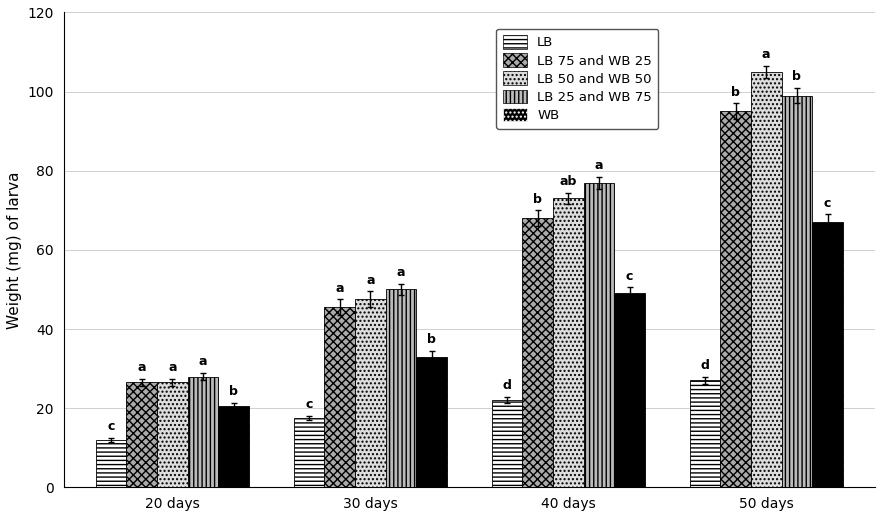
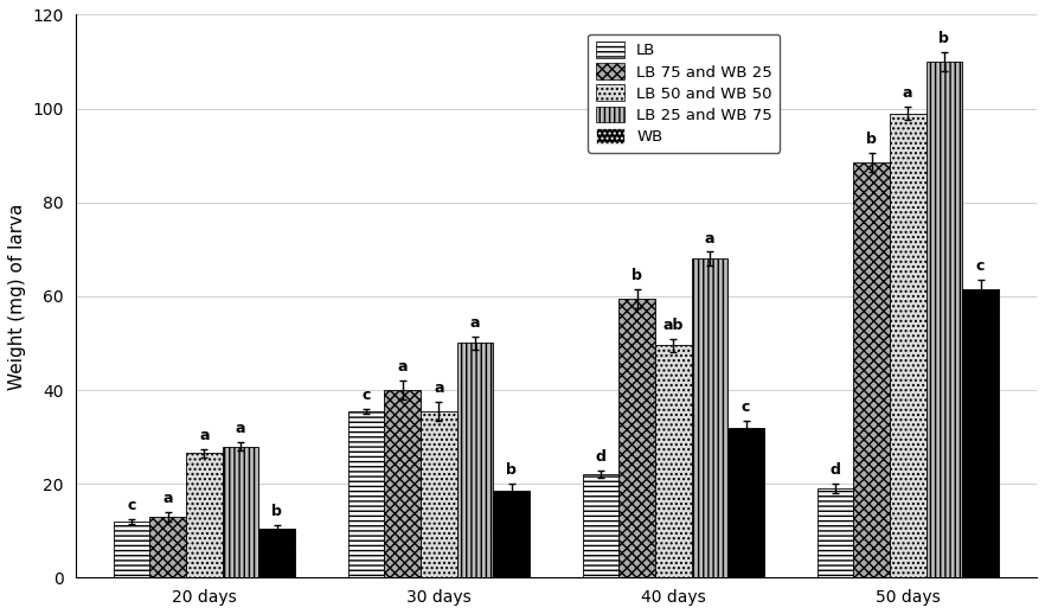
LB 75 and WB 25/20 days: 26.5 -> 13.0
WB/20 days: 20.5 -> 10.5
LB/30 days: 17.5 -> 35.5
LB 75 and WB 25/30 days: 45.5 -> 40.0
LB 50 and WB 50/30 days: 47.5 -> 35.5
WB/30 days: 33.0 -> 18.5
LB 75 and WB 25/40 days: 68.0 -> 59.5
LB 50 and WB 50/40 days: 73.0 -> 49.5
LB 25 and WB 75/40 days: 77 -> 68
WB/40 days: 49.0 -> 32.0
LB/50 days: 27.0 -> 19.0
LB 75 and WB 25/50 days: 95.0 -> 88.5
LB 50 and WB 50/50 days: 105.0 -> 99.0
LB 25 and WB 75/50 days: 99 -> 110
WB/50 days: 67.0 -> 61.5
